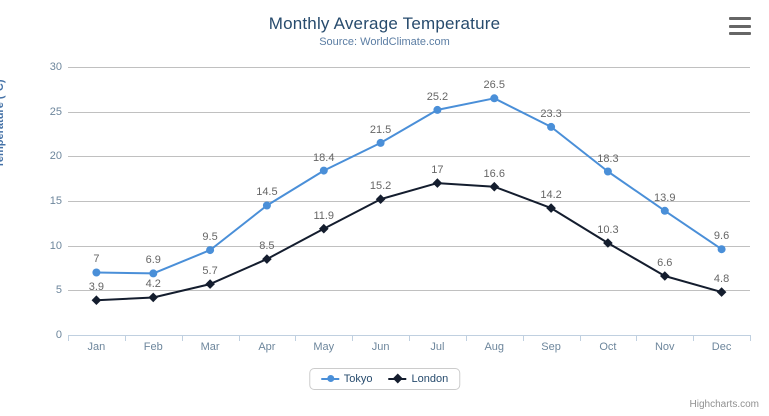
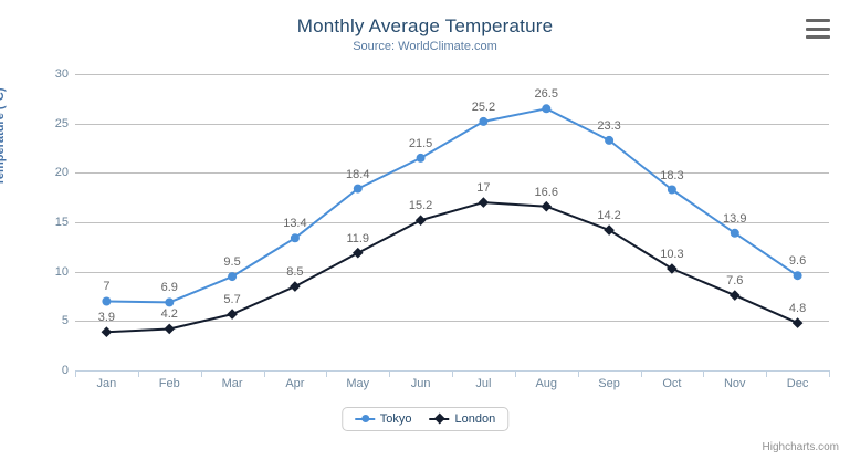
Tokyo/Apr: 14.5 -> 13.4
London/Nov: 6.6 -> 7.6
